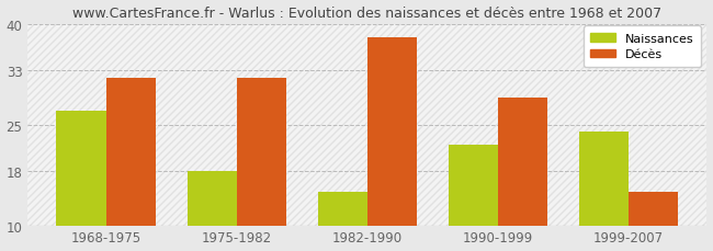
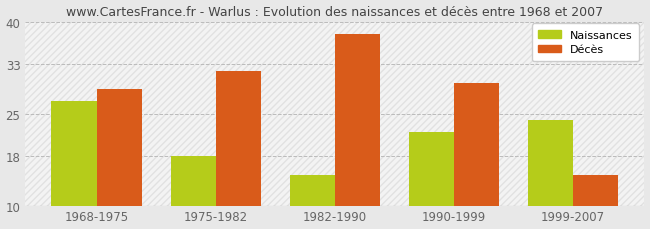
Décès/1968-1975: 32 -> 29
Décès/1990-1999: 29 -> 30
